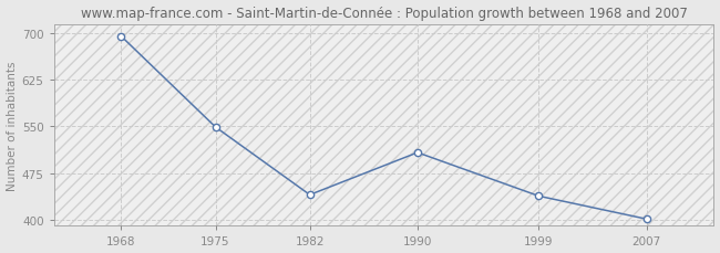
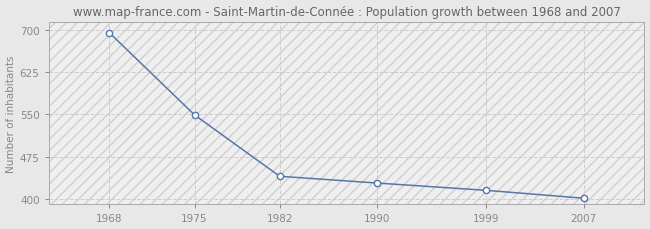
1990: 508 -> 428
1999: 438 -> 415
